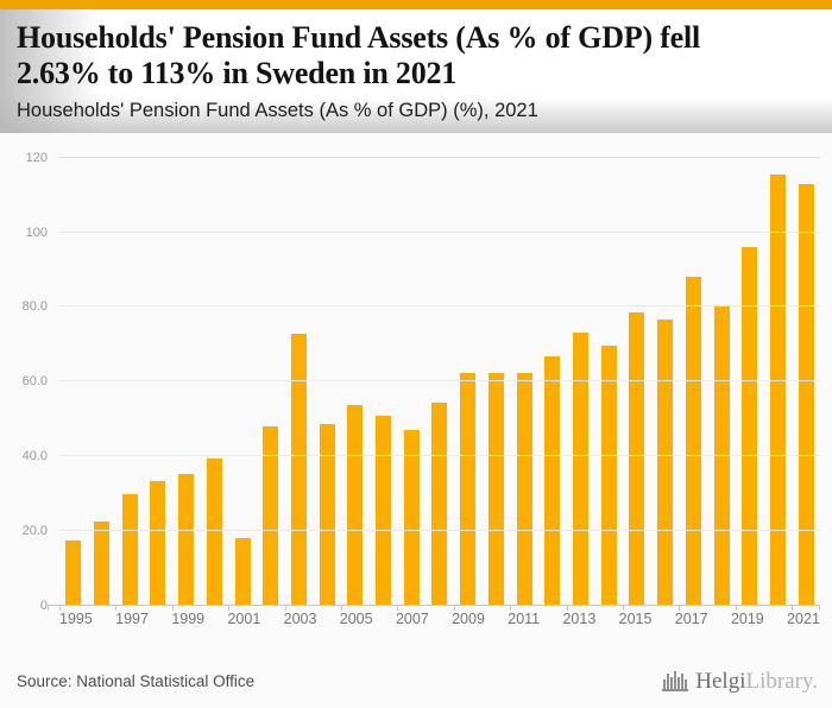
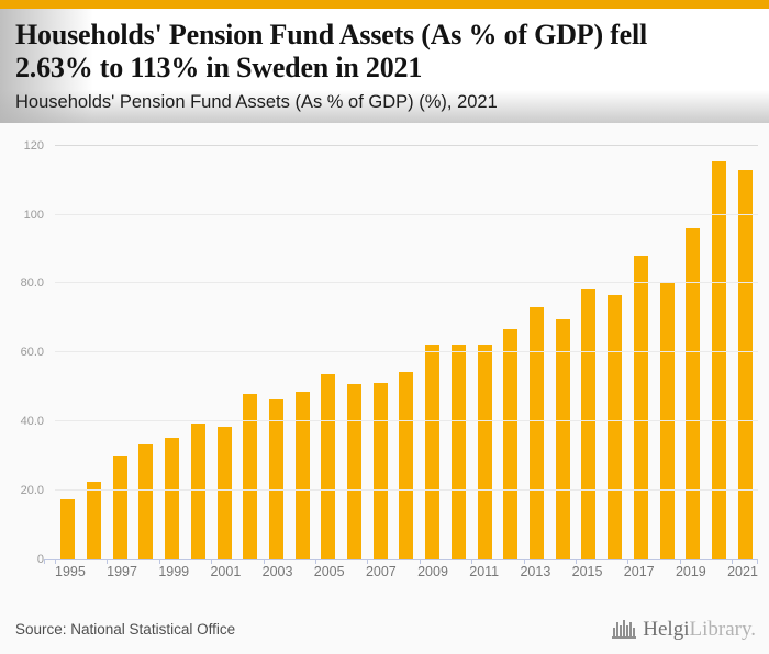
2001: 18 -> 38
2003: 73 -> 46
2007: 47 -> 51
